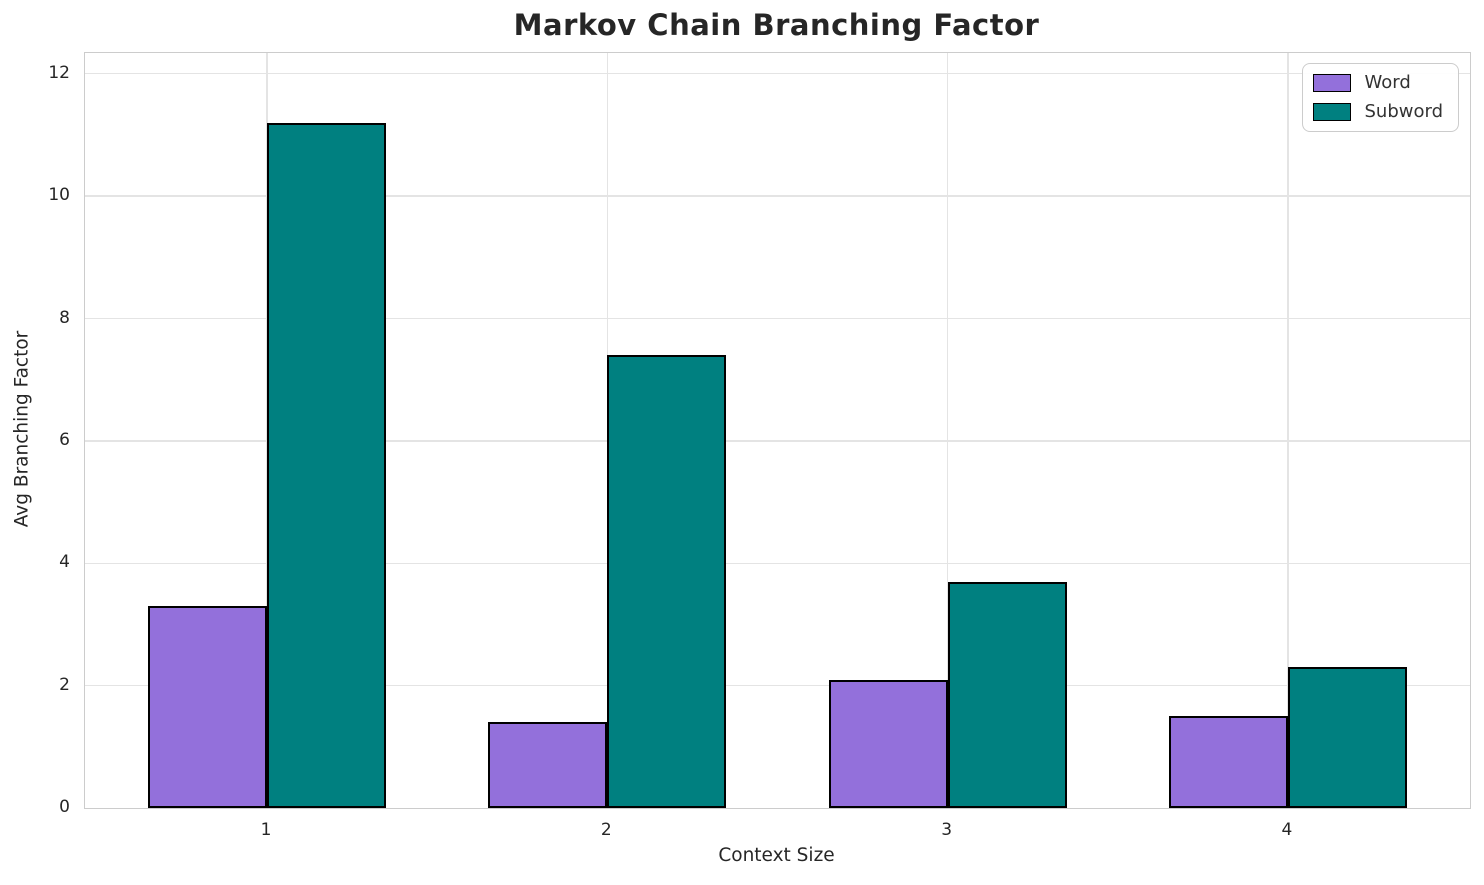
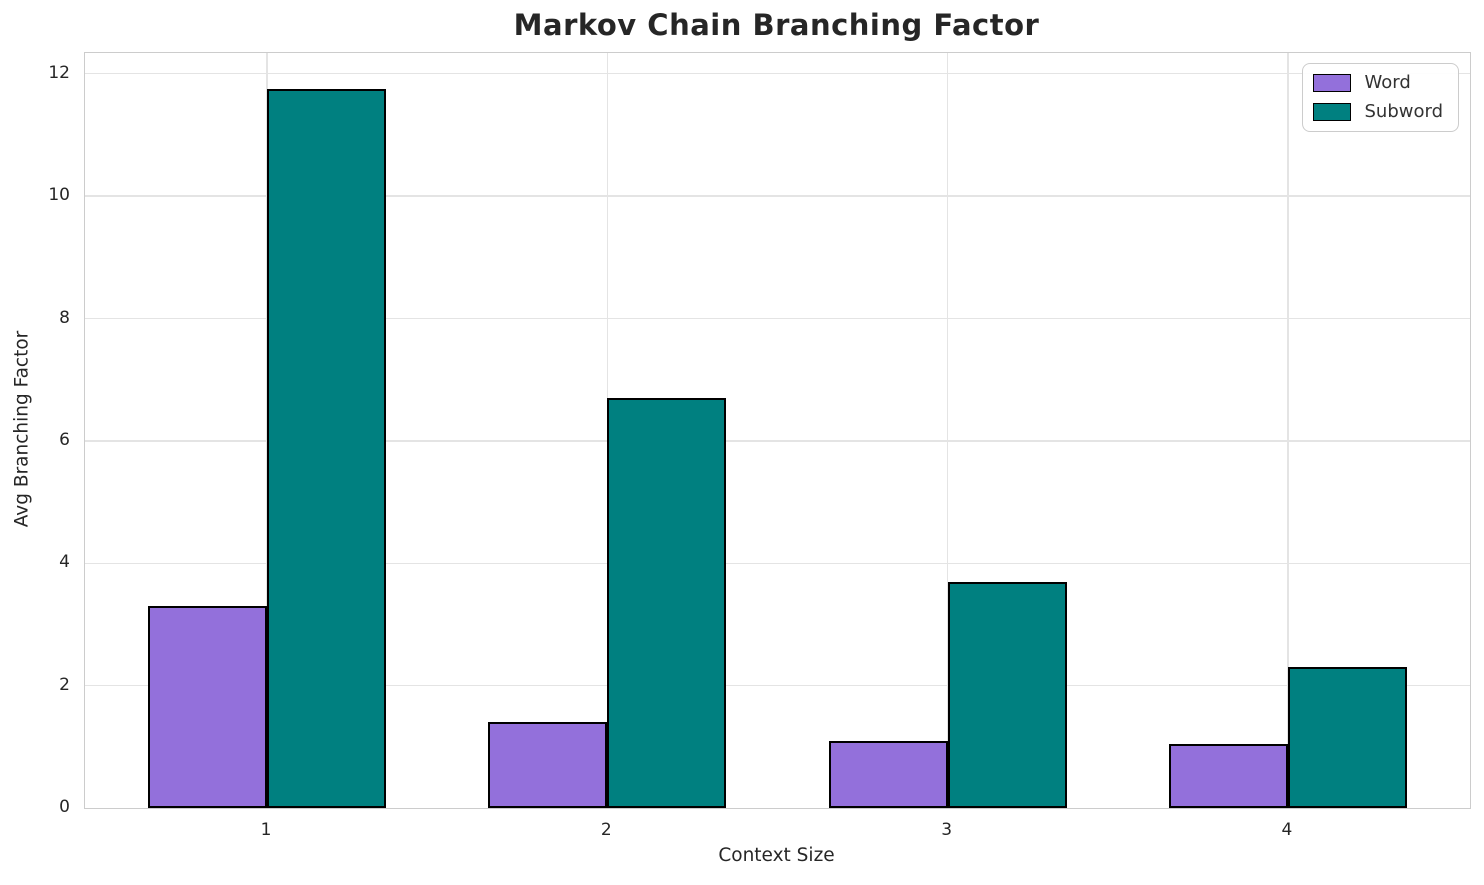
Subword/1: 11.2 -> 11.8
Subword/2: 7.4 -> 6.7
Word/3: 2.1 -> 1.1
Word/4: 1.5 -> 1.1
